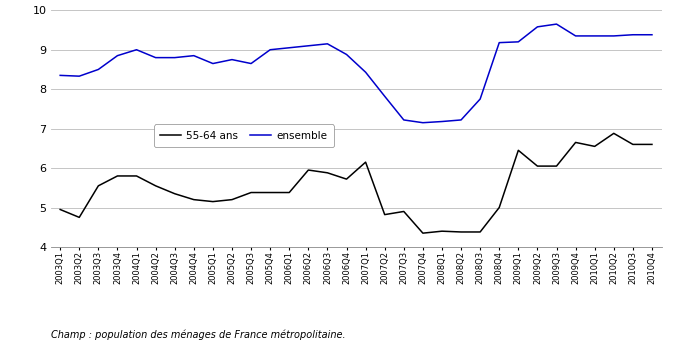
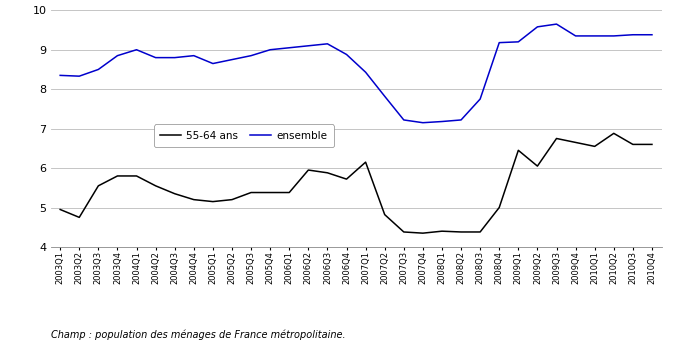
ensemble/2005Q3: 8.65 -> 8.85
55-64 ans/2007Q3: 4.90 -> 4.38
55-64 ans/2009Q3: 6.05 -> 6.75
